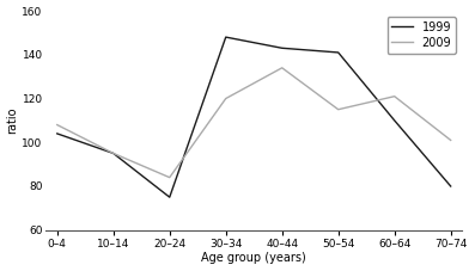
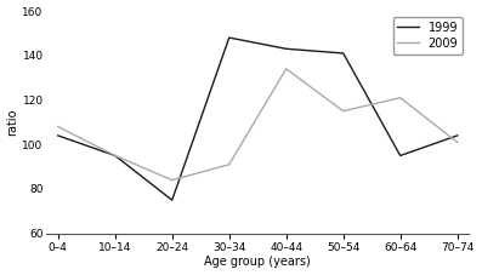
2009/30–34: 120 -> 91
1999/60–64: 110 -> 95
1999/70–74: 80 -> 104
